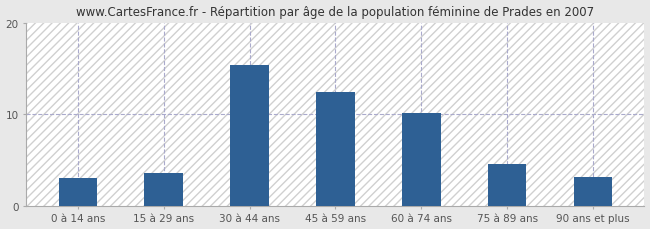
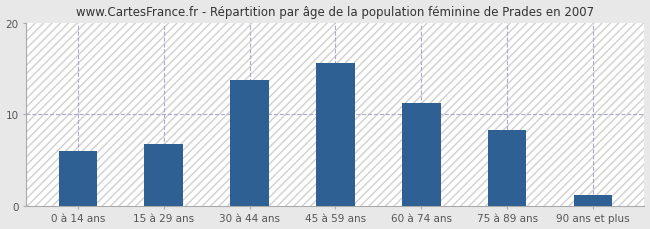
0 à 14 ans: 3.0 -> 6.0
15 à 29 ans: 3.6 -> 6.8
30 à 44 ans: 15.4 -> 13.8
45 à 59 ans: 12.4 -> 15.6
60 à 74 ans: 10.2 -> 11.2
75 à 89 ans: 4.6 -> 8.3
90 ans et plus: 3.2 -> 1.2
